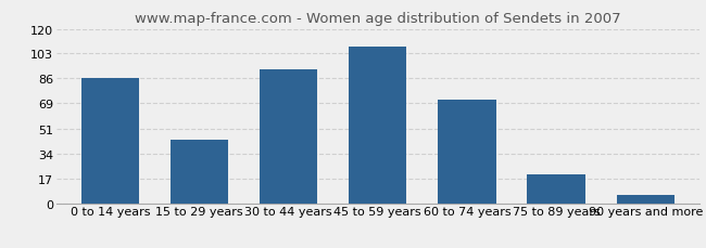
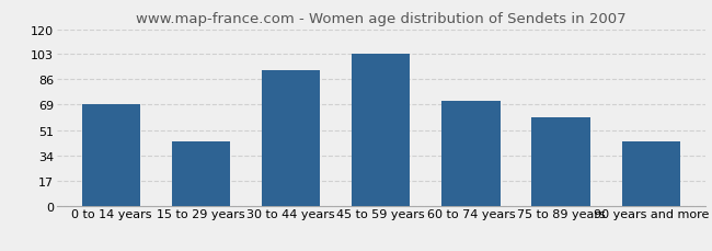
0 to 14 years: 86 -> 69
45 to 59 years: 108 -> 103
75 to 89 years: 20 -> 60
90 years and more: 6 -> 44
